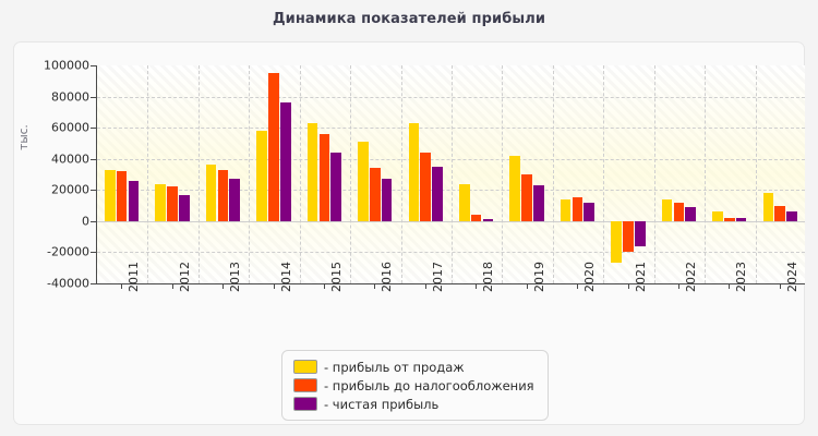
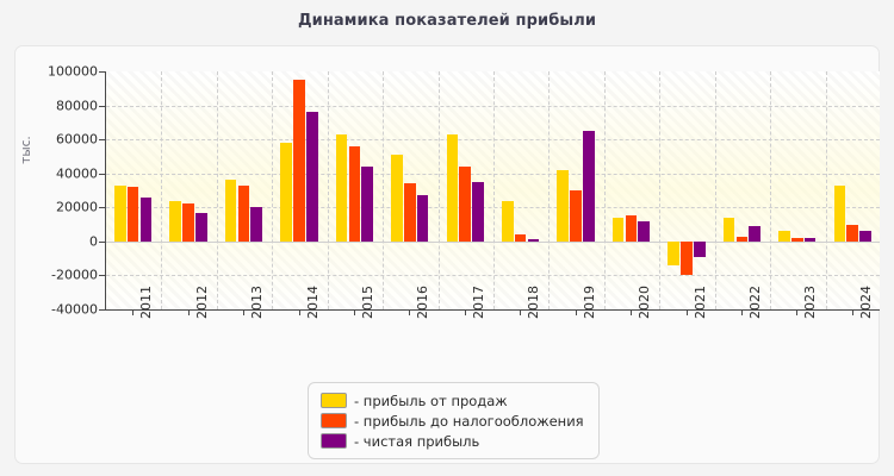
- чистая прибыль/2013: 27000 -> 20000
- чистая прибыль/2019: 23000 -> 65000
- прибыль от продаж/2021: -27000 -> -14000
- чистая прибыль/2021: -16000 -> -9000
- прибыль до налогообложения/2022: 12000 -> 3000
- прибыль от продаж/2024: 18000 -> 33000
